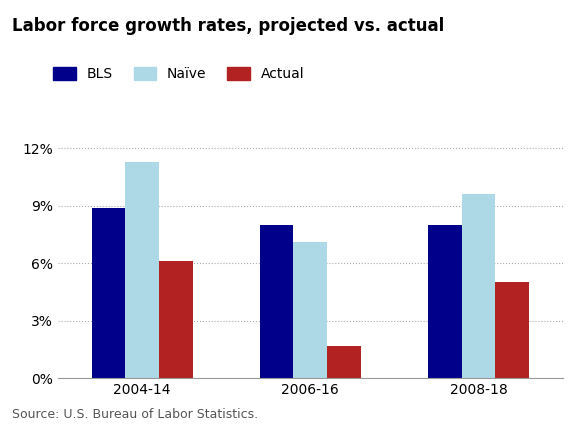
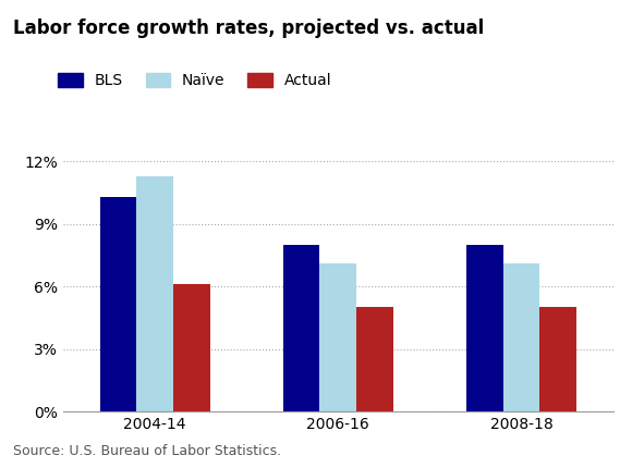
BLS/2004-14: 8.9% -> 10.3%
Actual/2006-16: 1.7% -> 5.0%
Naïve/2008-18: 9.6% -> 7.1%
